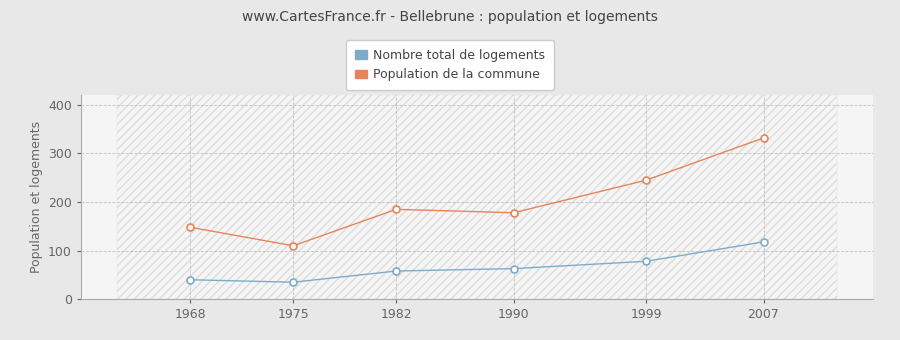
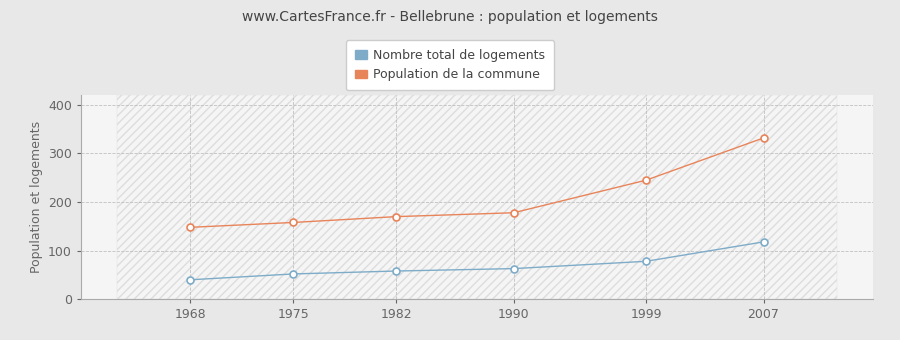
Nombre total de logements/1975: 35 -> 52
Population de la commune/1975: 110 -> 158
Population de la commune/1982: 185 -> 170
